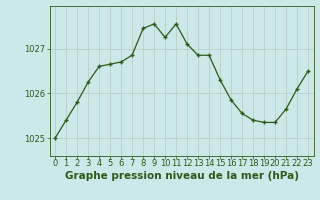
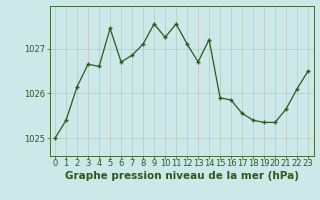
2: 1025.80 -> 1026.15
3: 1026.25 -> 1026.65
5: 1026.65 -> 1027.45
8: 1027.45 -> 1027.10
13: 1026.85 -> 1026.70
14: 1026.85 -> 1027.20
15: 1026.30 -> 1025.90
